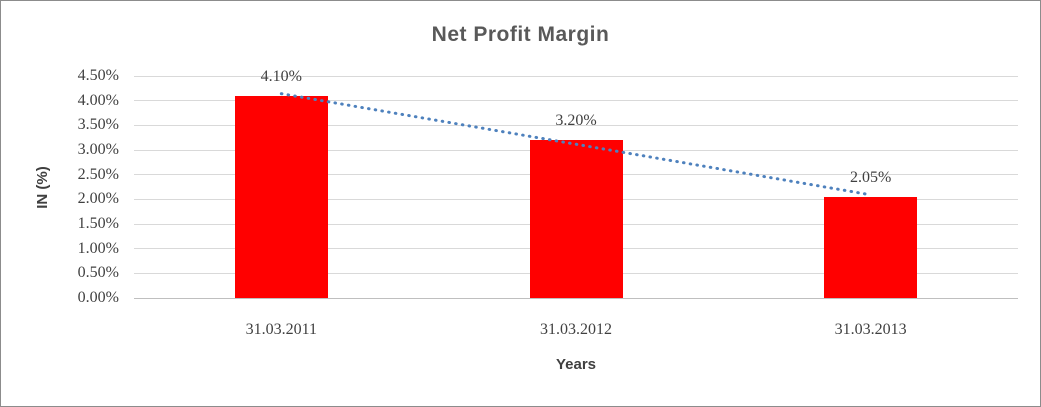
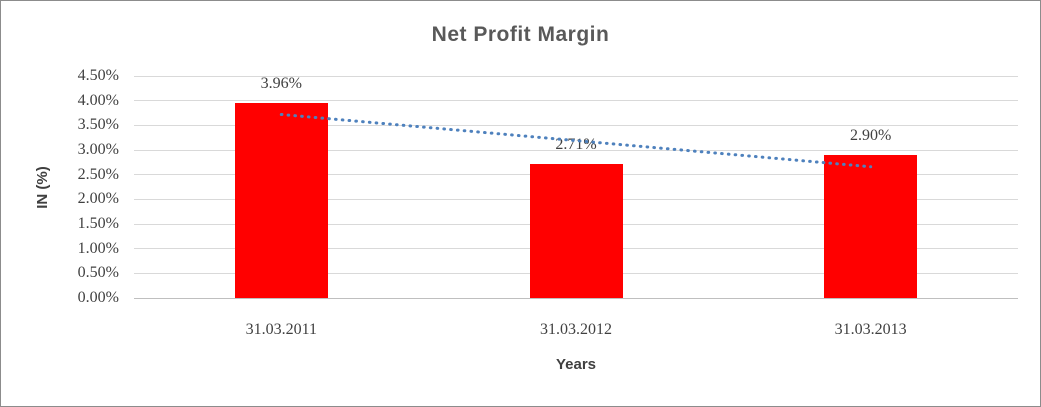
31.03.2011: 4.10% -> 3.96%
31.03.2012: 3.20% -> 2.71%
31.03.2013: 2.05% -> 2.90%
